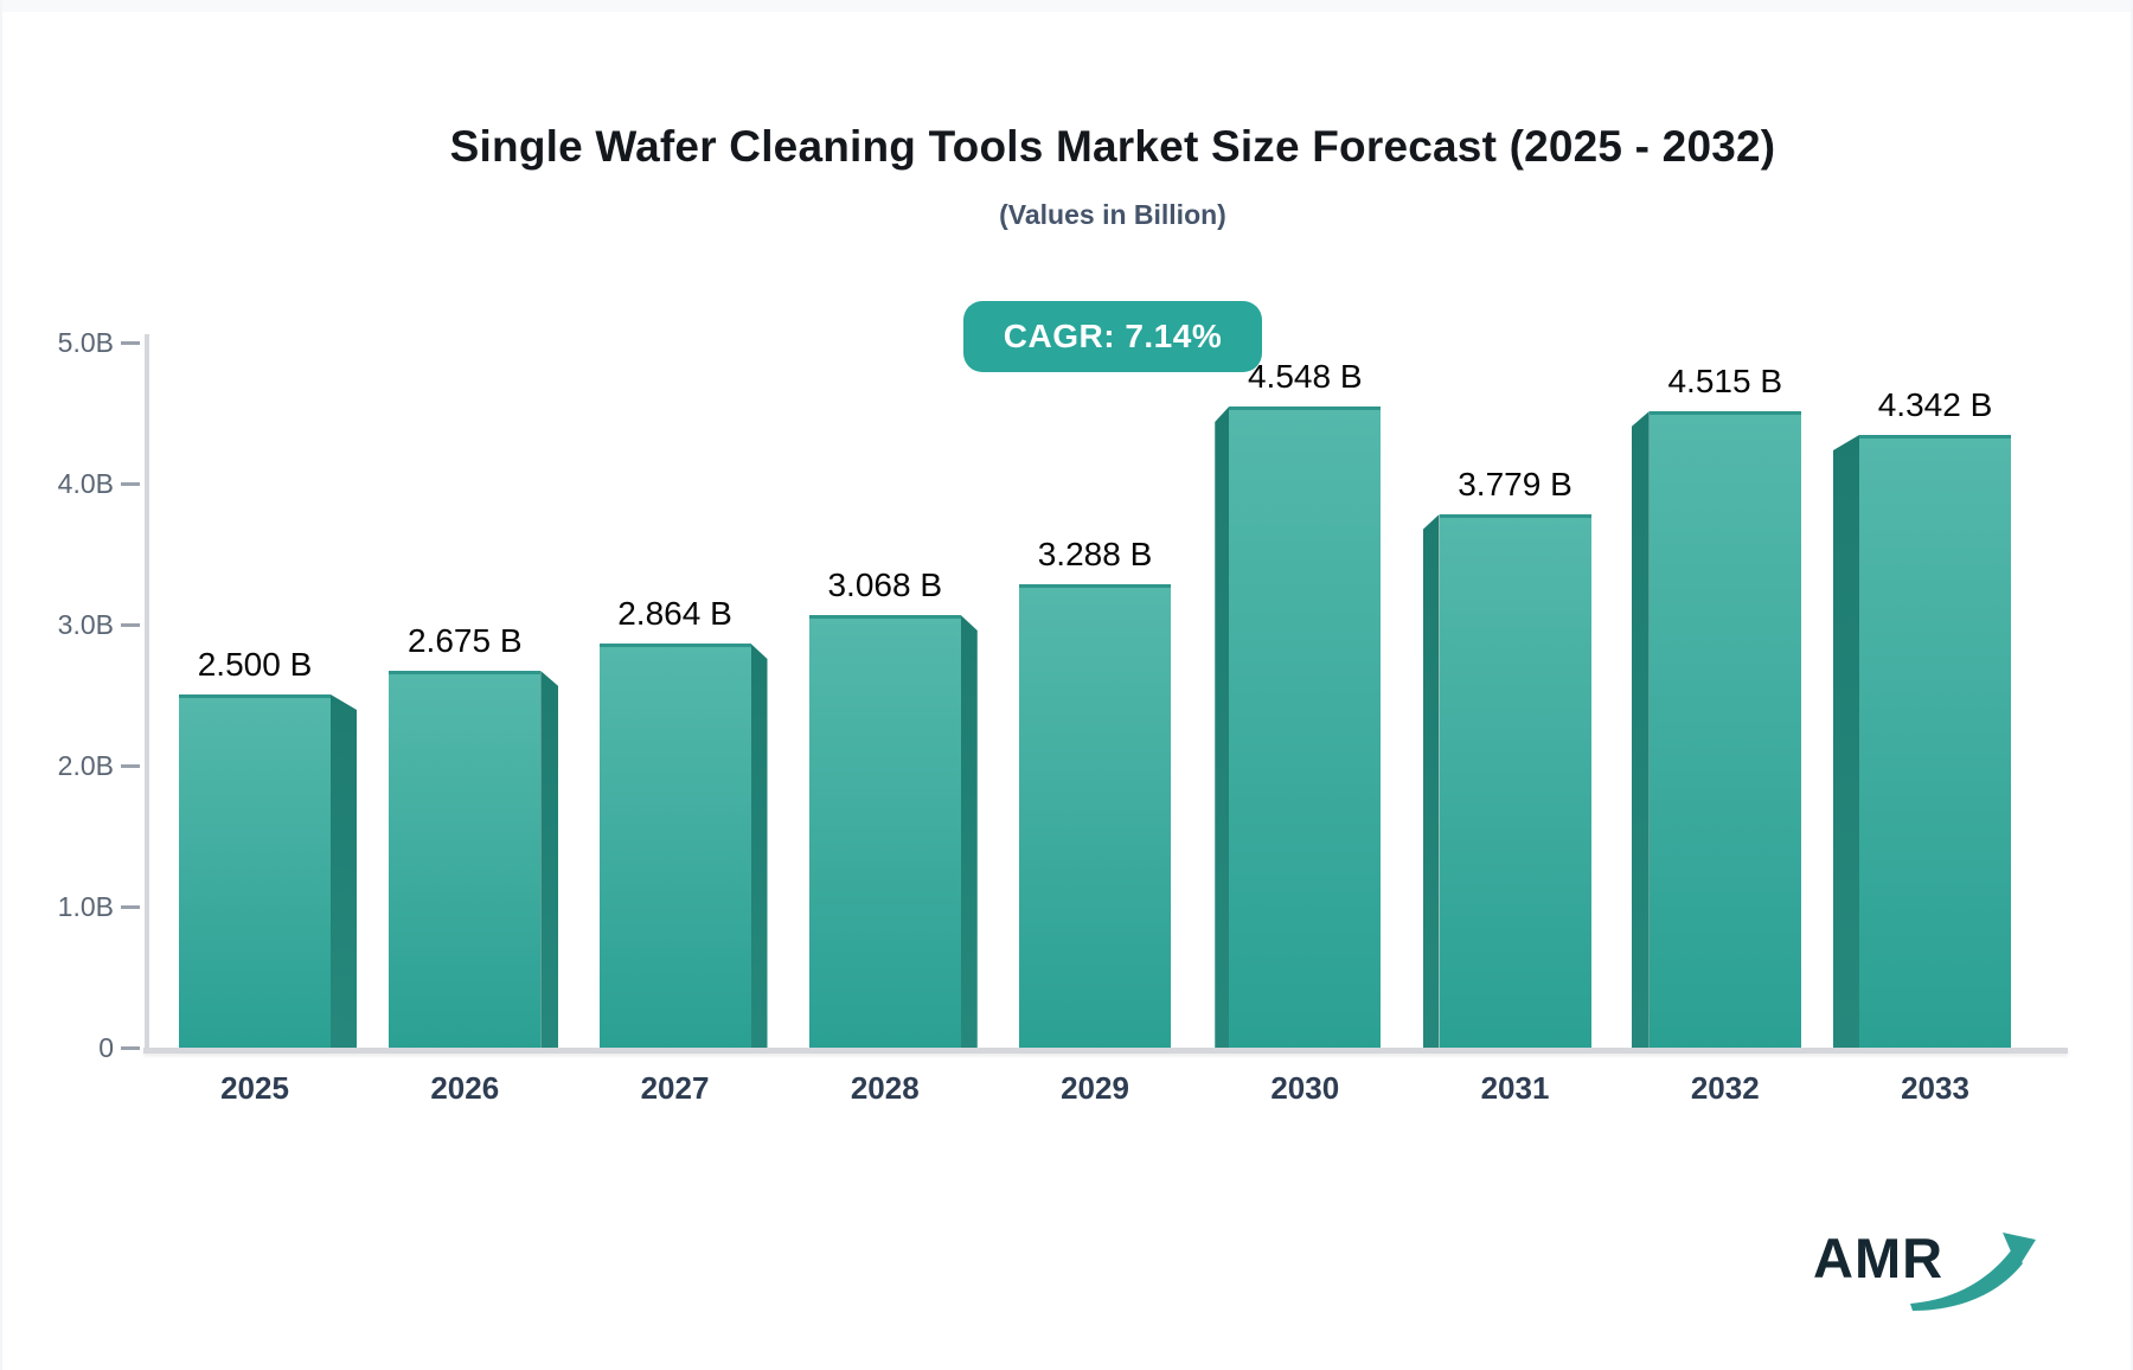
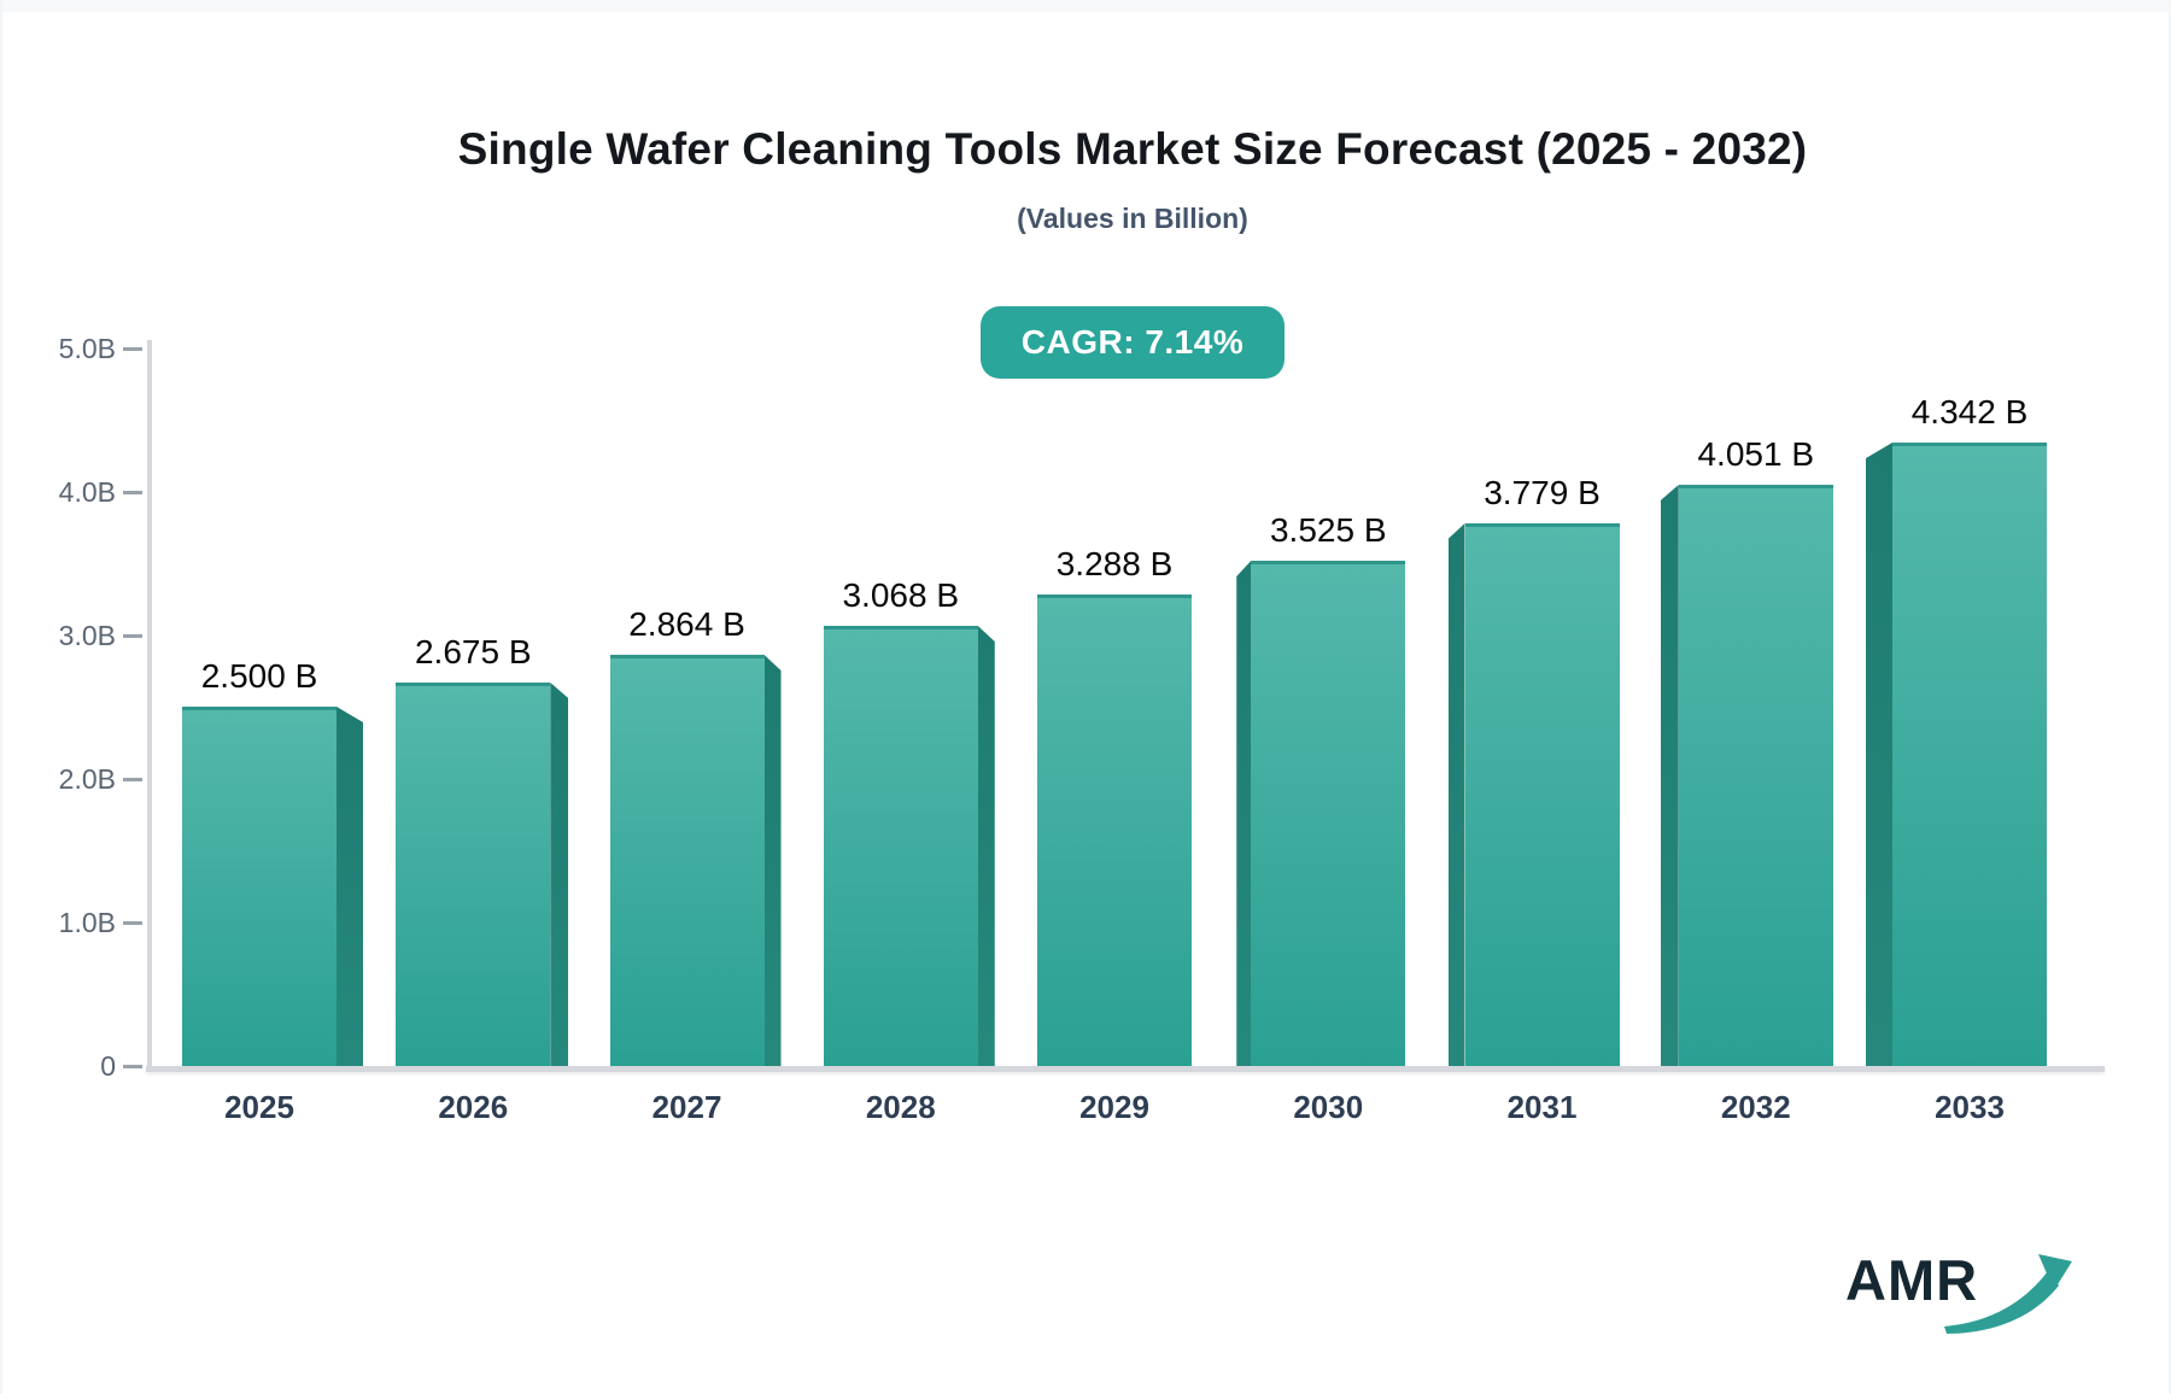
2030: 4.548 -> 3.525
2032: 4.515 -> 4.051
